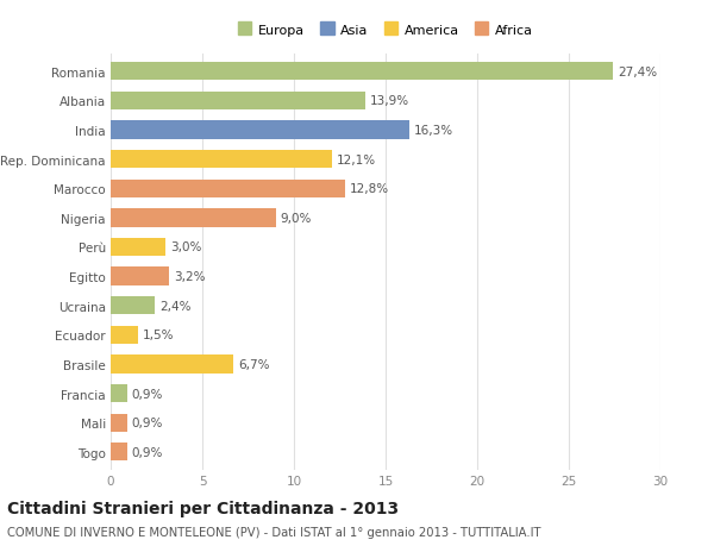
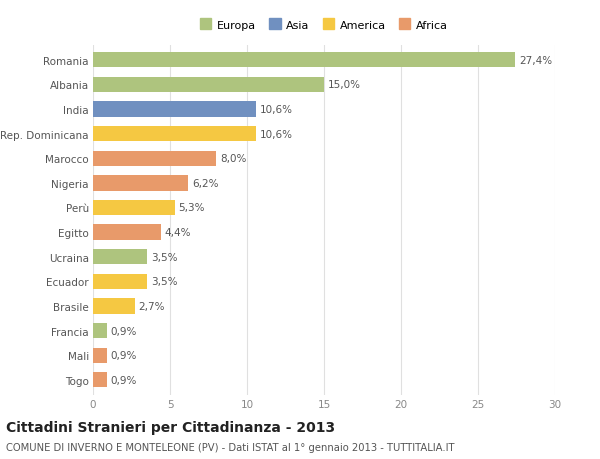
Albania: 13,9% -> 15,0%
India: 16,3% -> 10,6%
Rep. Dominicana: 12,1% -> 10,6%
Marocco: 12,8% -> 8,0%
Nigeria: 9,0% -> 6,2%
Perù: 3,0% -> 5,3%
Egitto: 3,2% -> 4,4%
Ucraina: 2,4% -> 3,5%
Ecuador: 1,5% -> 3,5%
Brasile: 6,7% -> 2,7%
